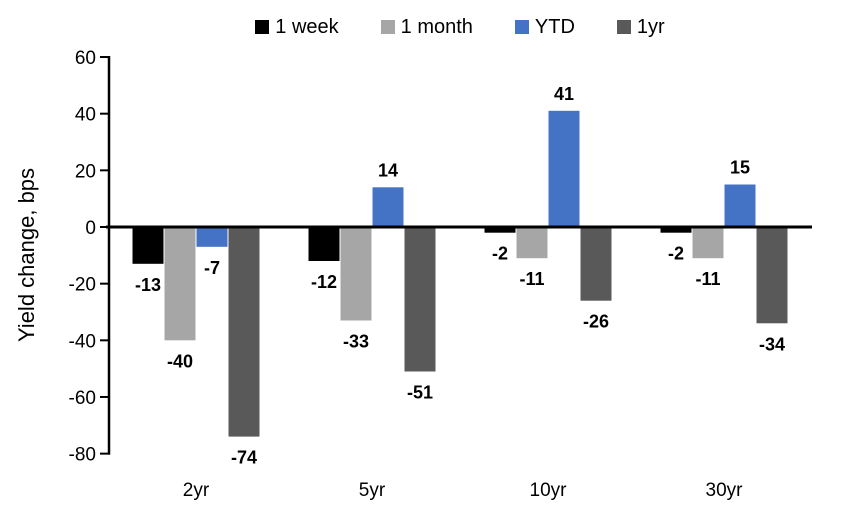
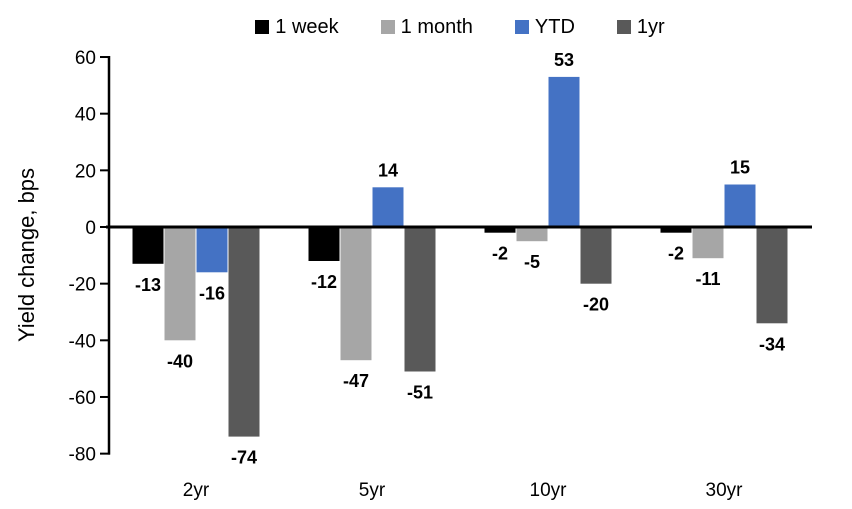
YTD/2yr: -7 -> -16
1 month/5yr: -33 -> -47
1 month/10yr: -11 -> -5
YTD/10yr: 41 -> 53
1yr/10yr: -26 -> -20
